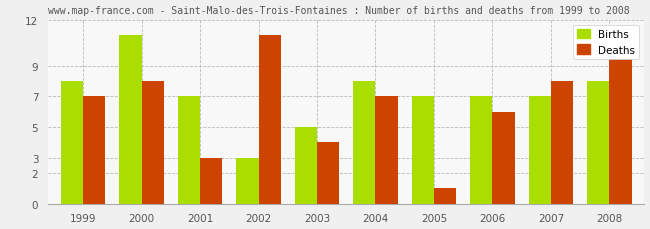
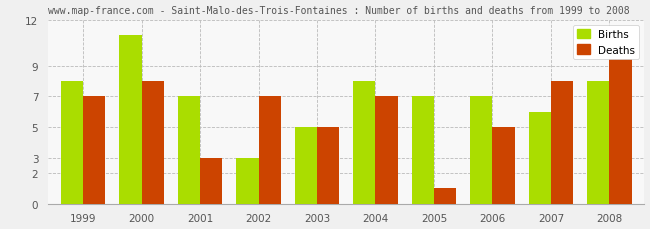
Deaths/2002: 11 -> 7
Deaths/2003: 4 -> 5
Deaths/2006: 6 -> 5
Births/2007: 7 -> 6
